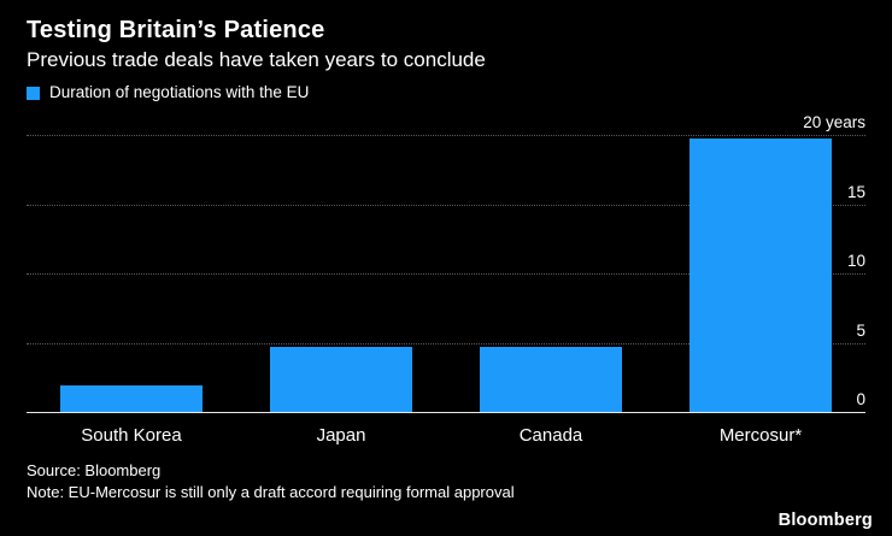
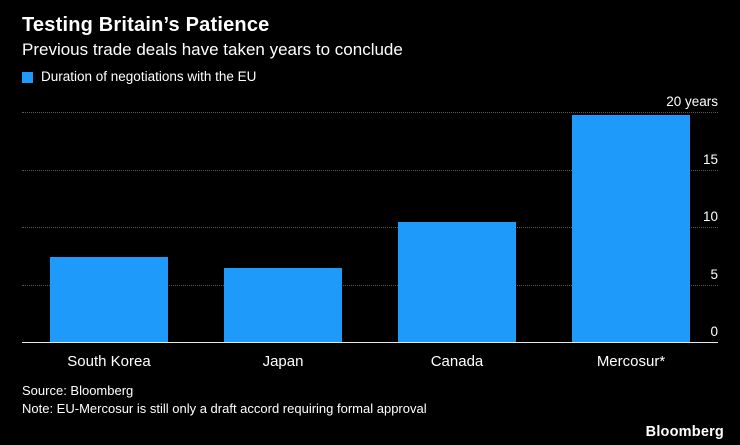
South Korea: 2.0 -> 7.5
Japan: 4.8 -> 6.5
Canada: 4.8 -> 10.5
